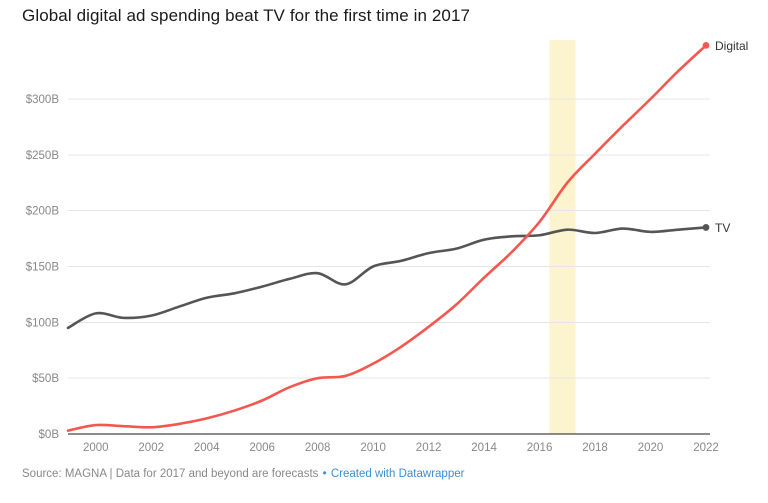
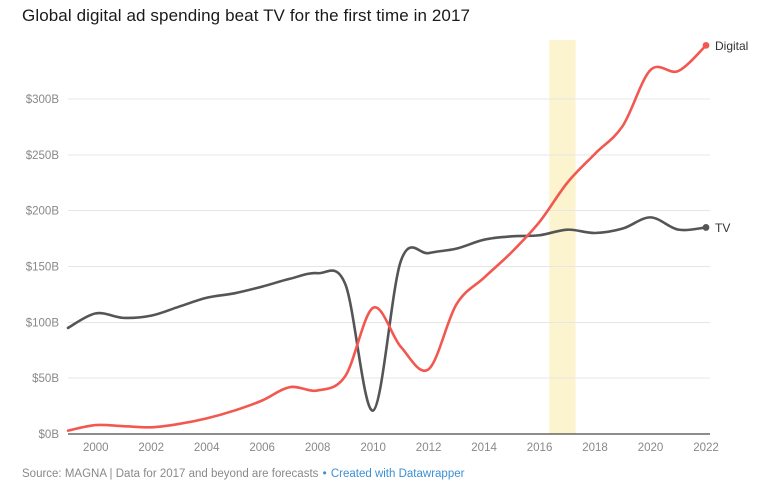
Digital/2008: $50B -> $39B
TV/2010: $150B -> $21B
Digital/2010: $63B -> $113B
Digital/2012: $96B -> $58B
TV/2020: $181B -> $194B
Digital/2020: $300B -> $326B
